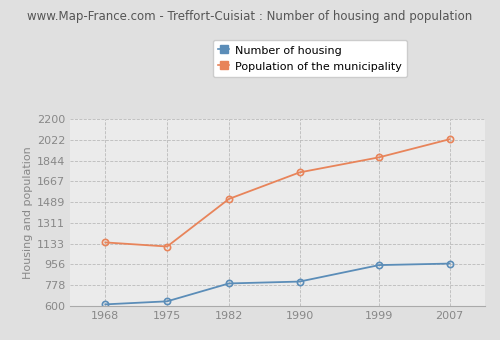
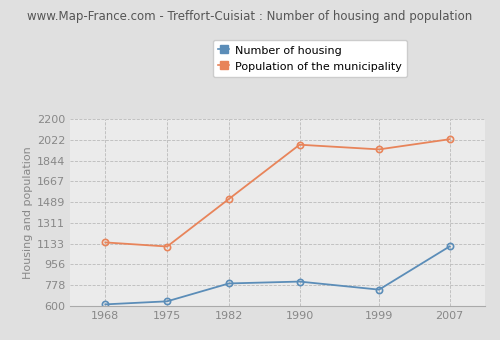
Population of the municipality/1990: 1740 -> 1980
Number of housing/1999: 950 -> 740
Population of the municipality/1999: 1870 -> 1940
Number of housing/2007: 960 -> 1110
